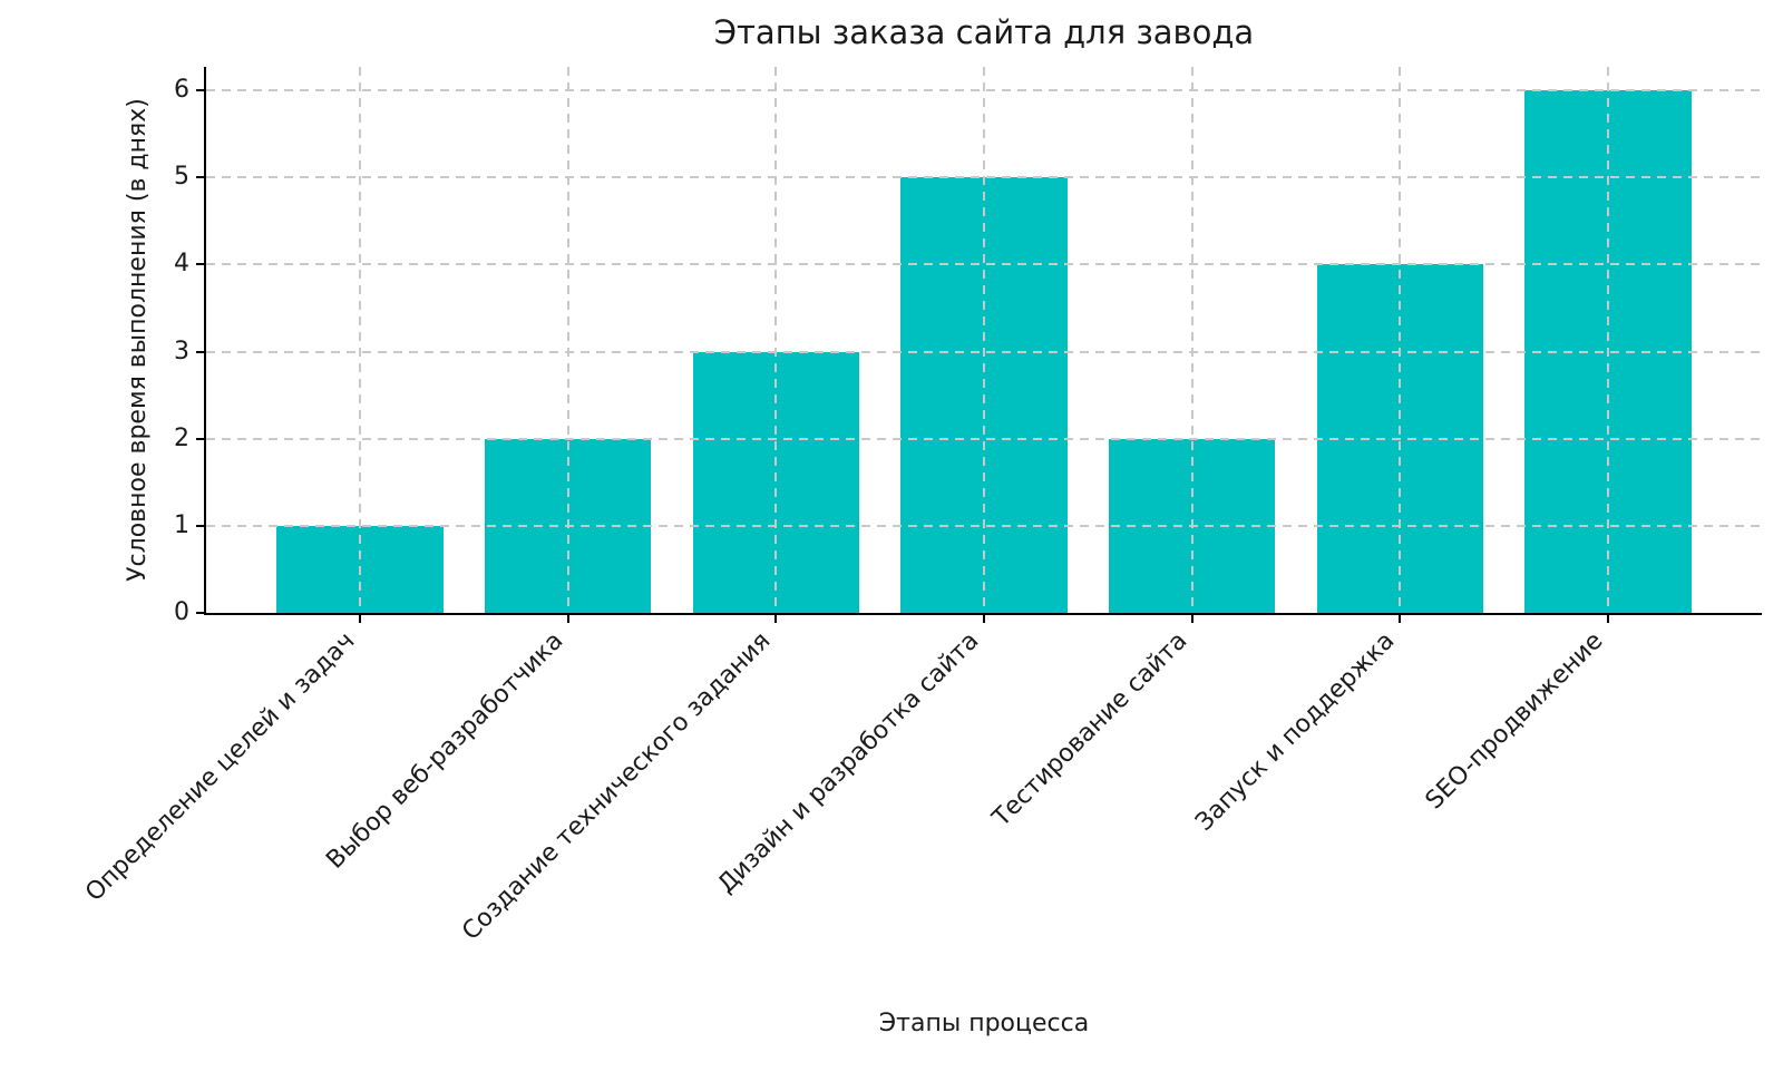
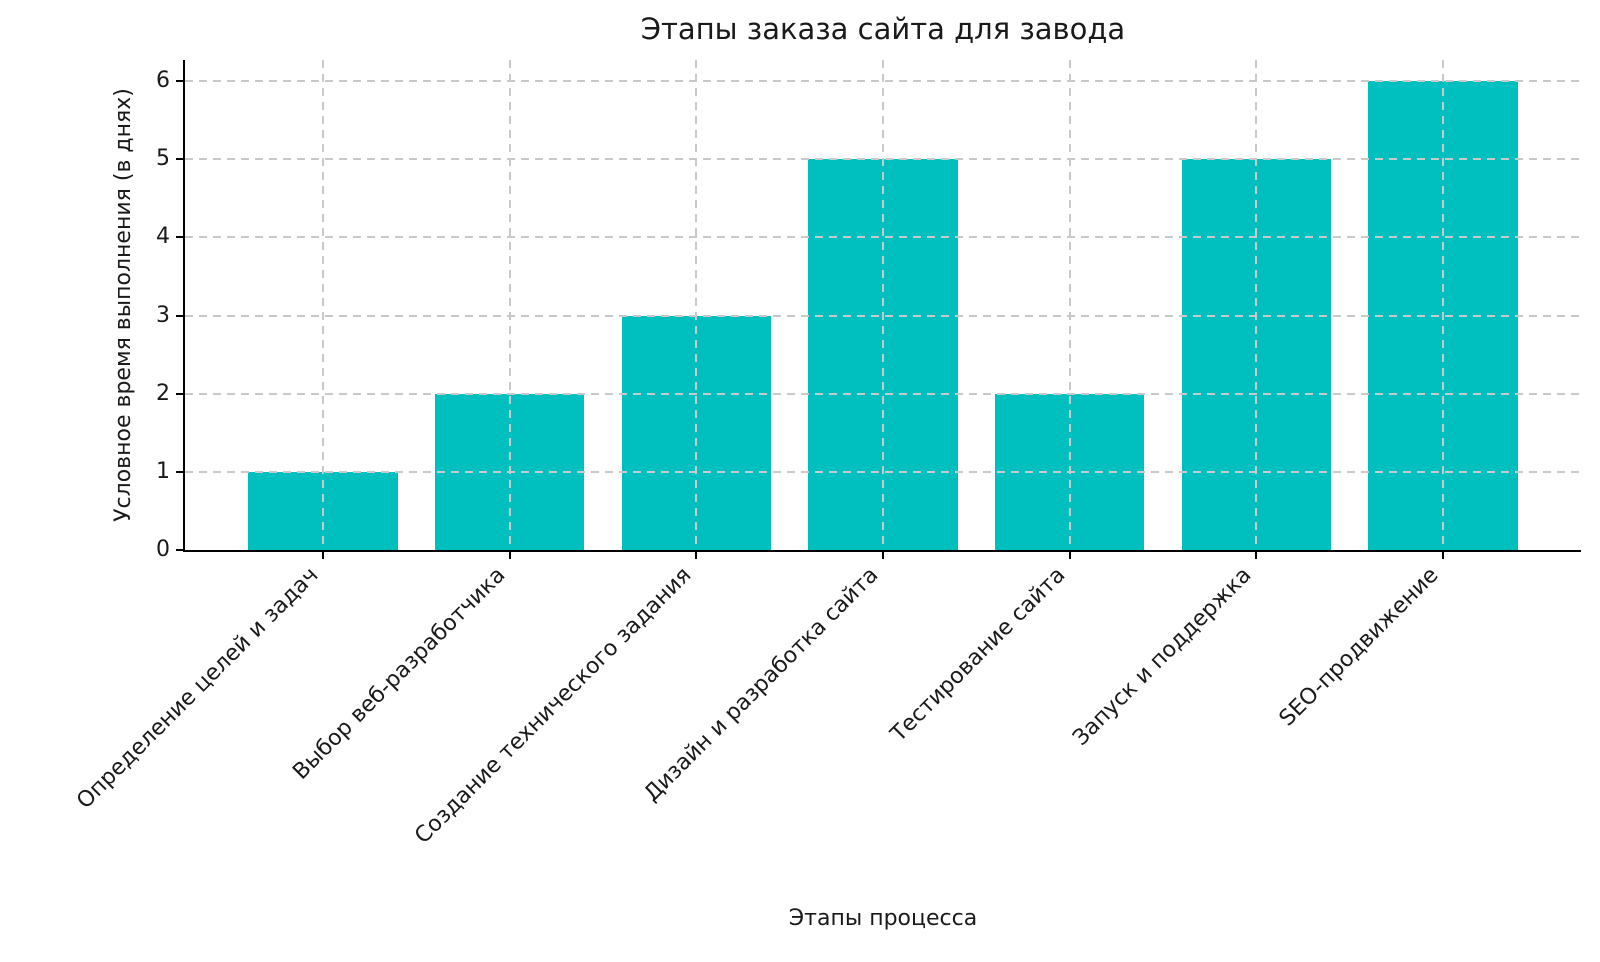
Запуск и поддержка: 4 -> 5
